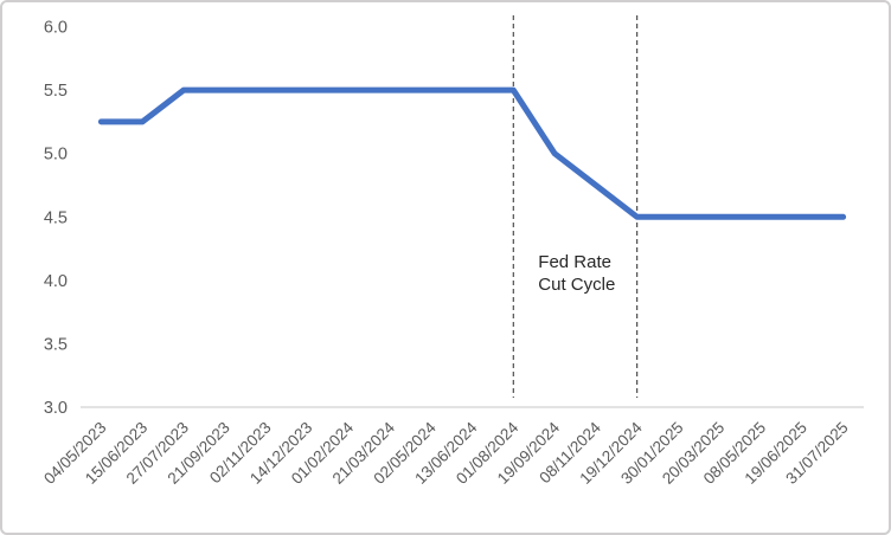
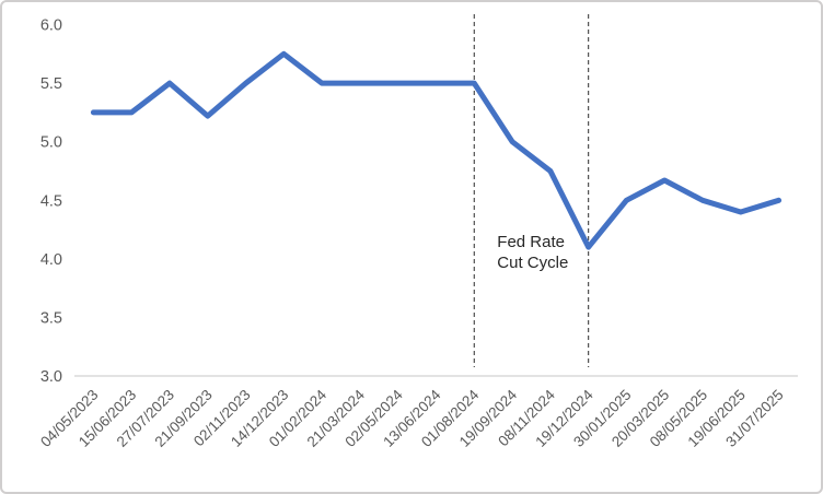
21/09/2023: 5.50 -> 5.22
14/12/2023: 5.50 -> 5.75
19/12/2024: 4.50 -> 4.10
20/03/2025: 4.50 -> 4.67
19/06/2025: 4.50 -> 4.40
